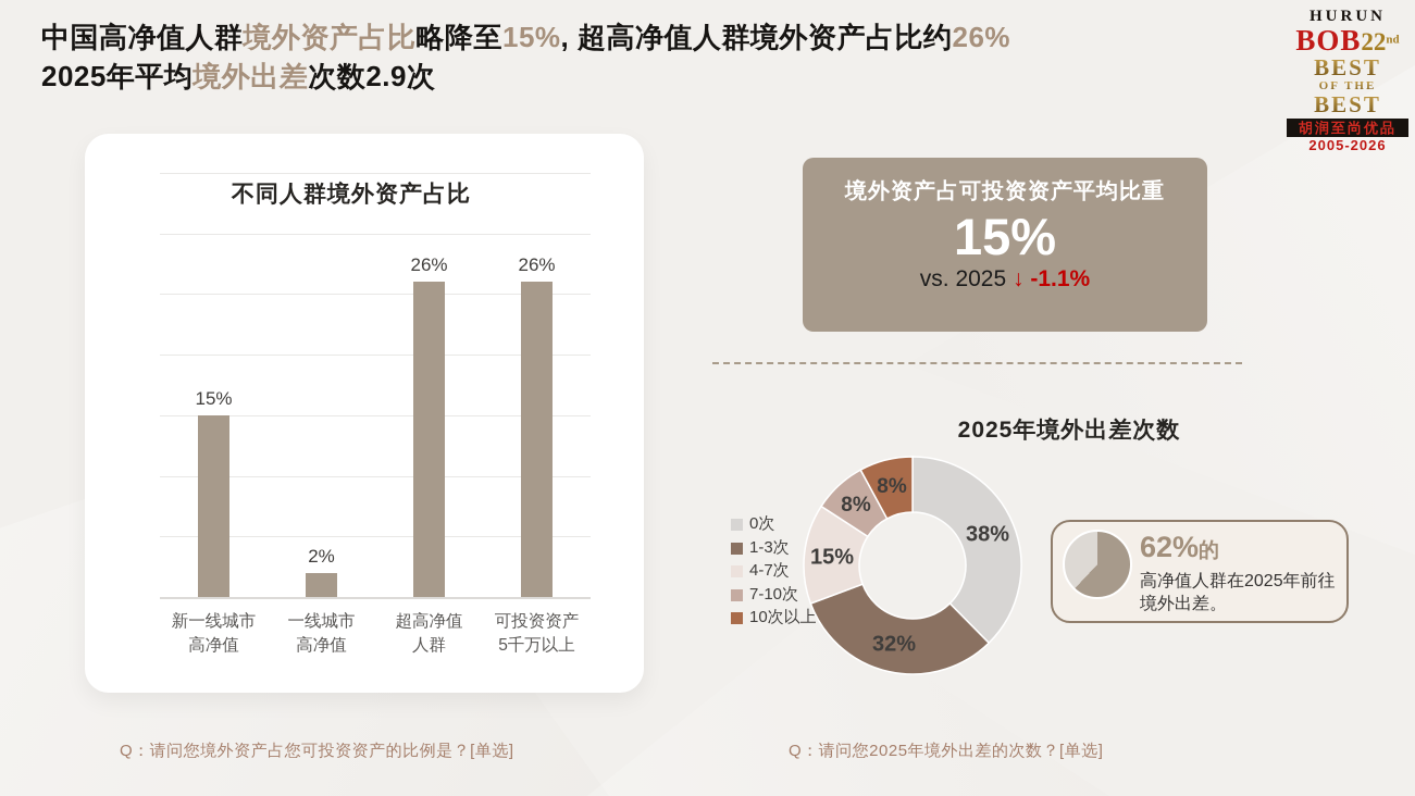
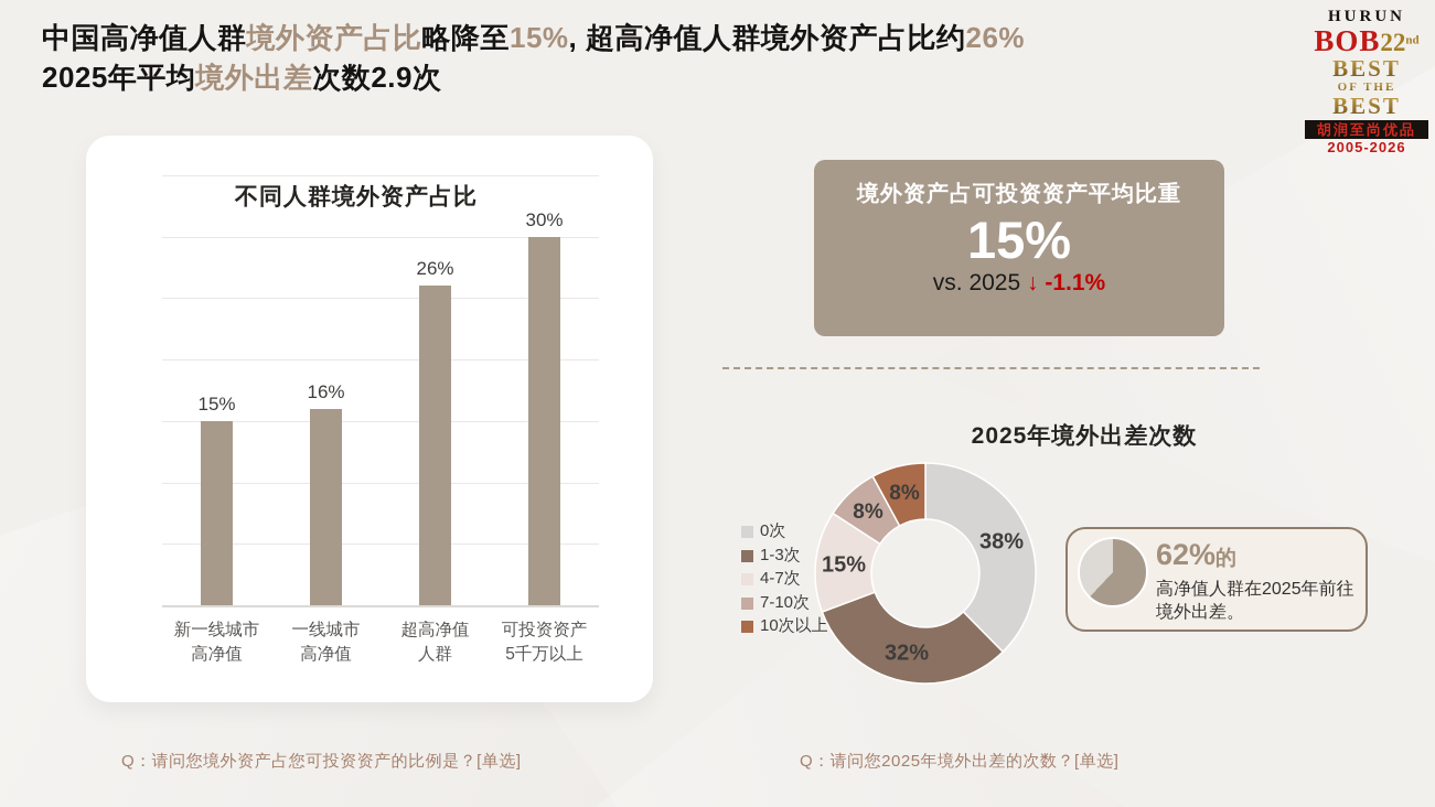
不同人群境外资产占比/一线城市 高净值: 2% -> 16%
不同人群境外资产占比/可投资资产 5千万以上: 26% -> 30%
